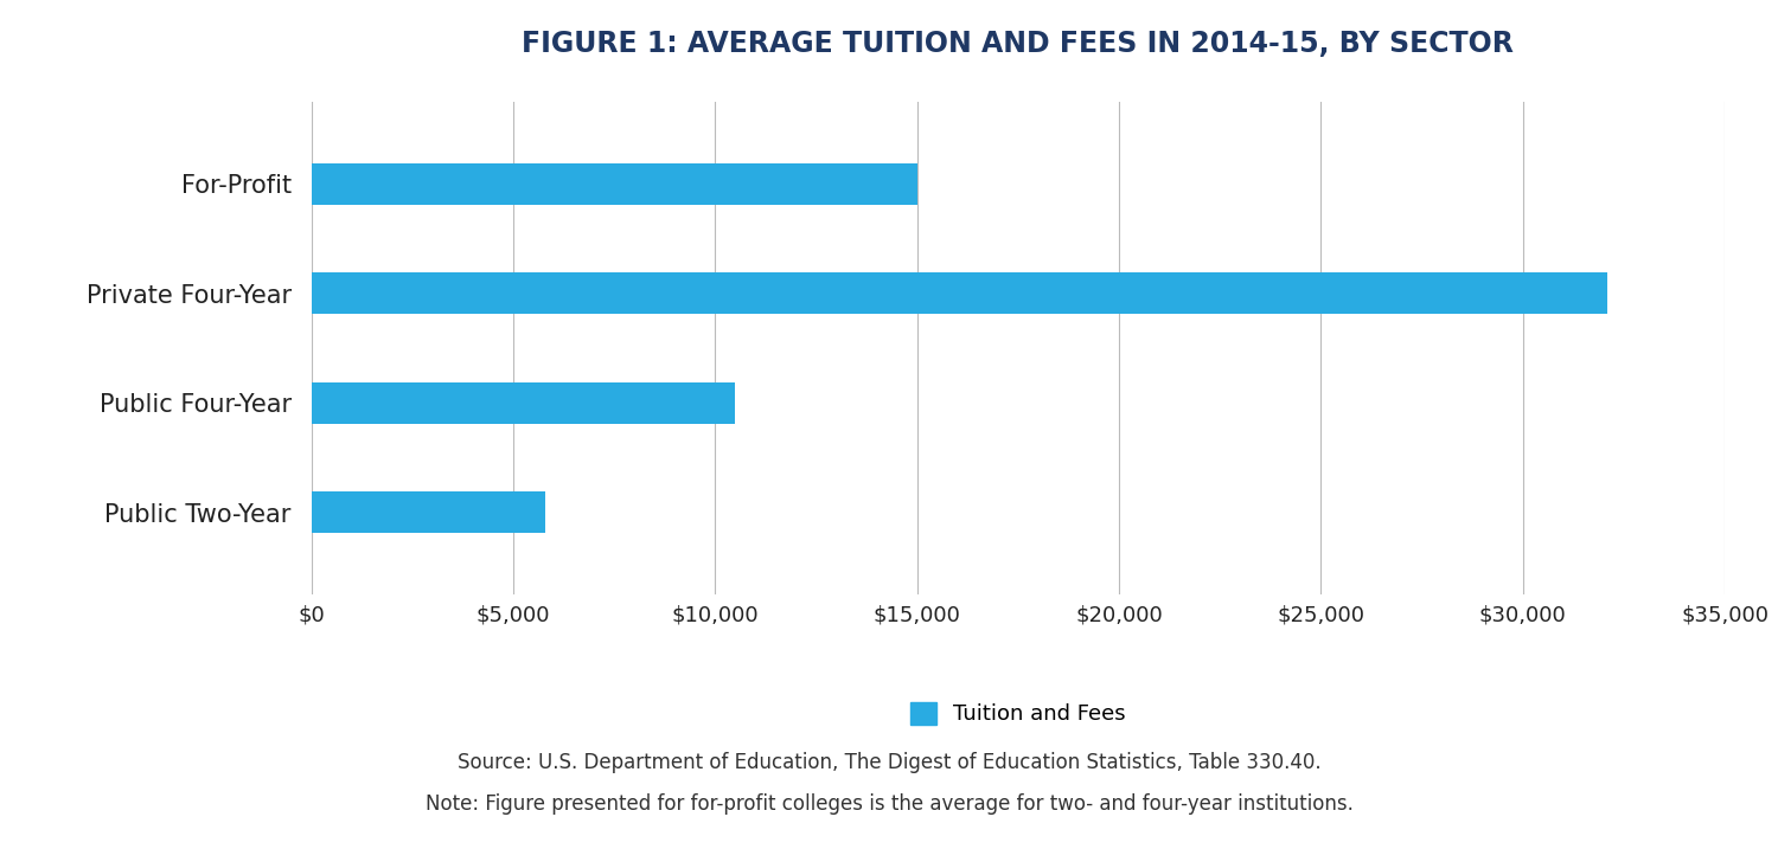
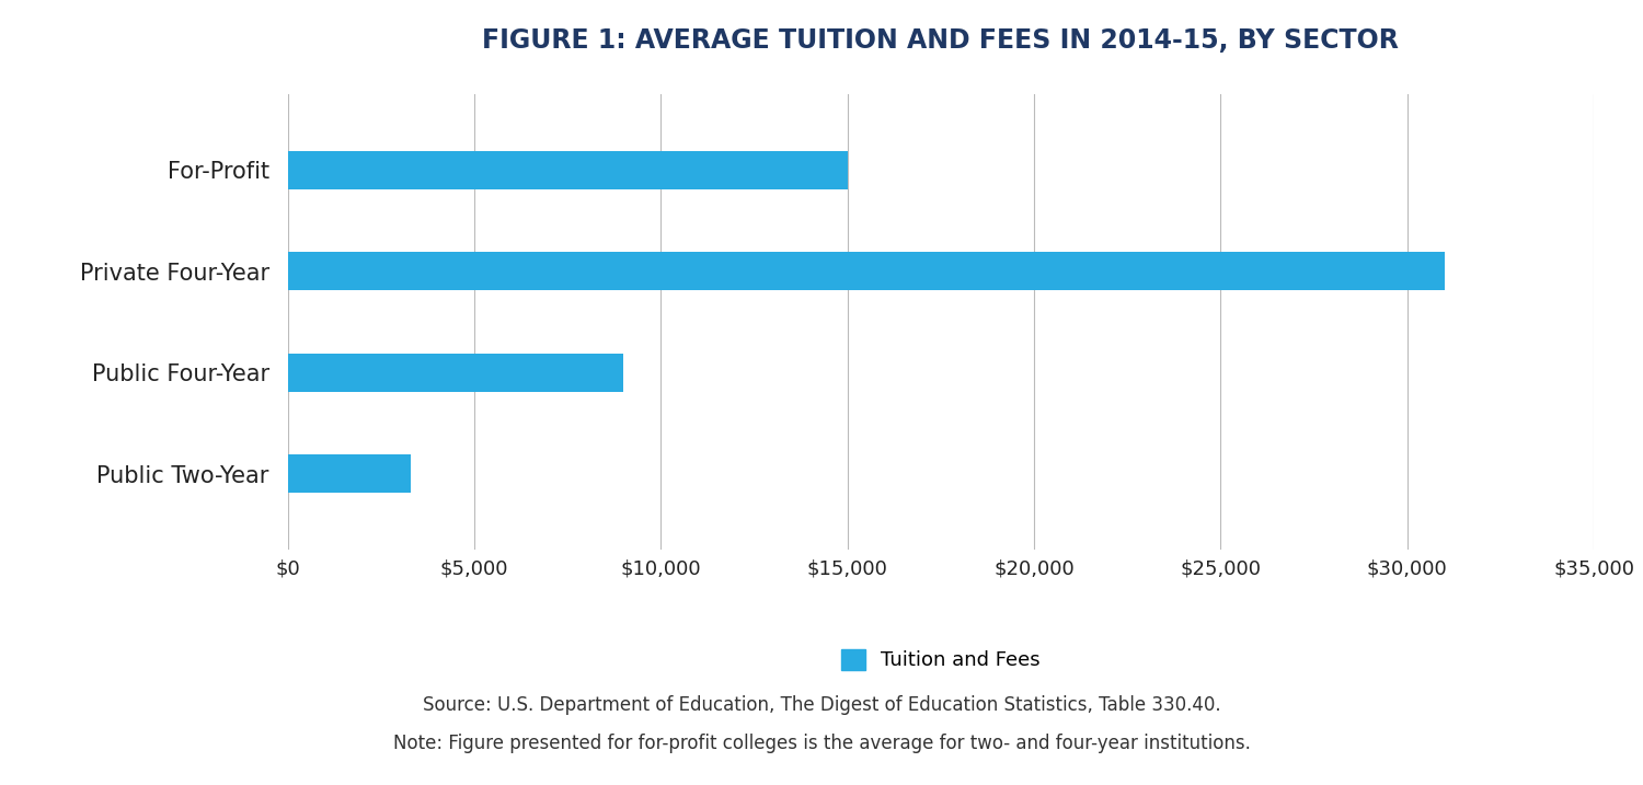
Private Four-Year: $32,100 -> $31,000
Public Four-Year: $10,500 -> $9,000
Public Two-Year: $5,800 -> $3,300
